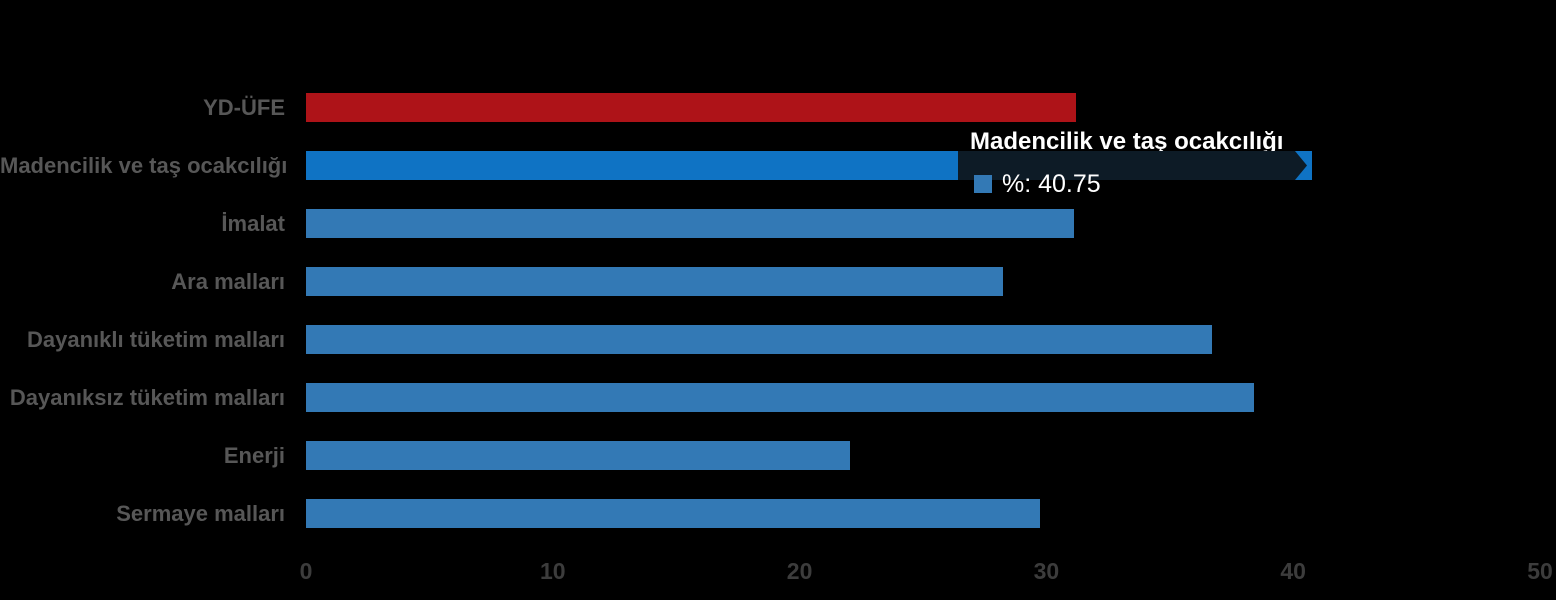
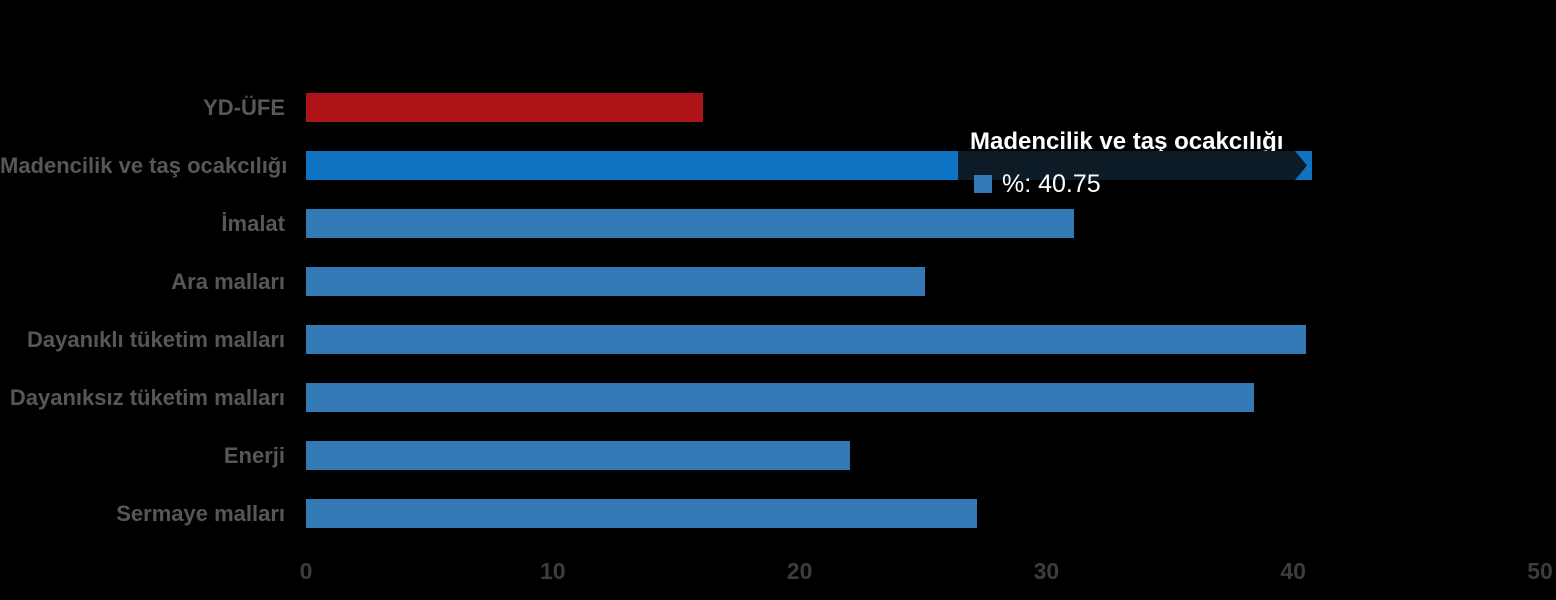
YD-ÜFE: 31.2 -> 16.1
Ara malları: 28.2 -> 25.1
Dayanıklı tüketim malları: 36.7 -> 40.5
Sermaye malları: 29.8 -> 27.2
